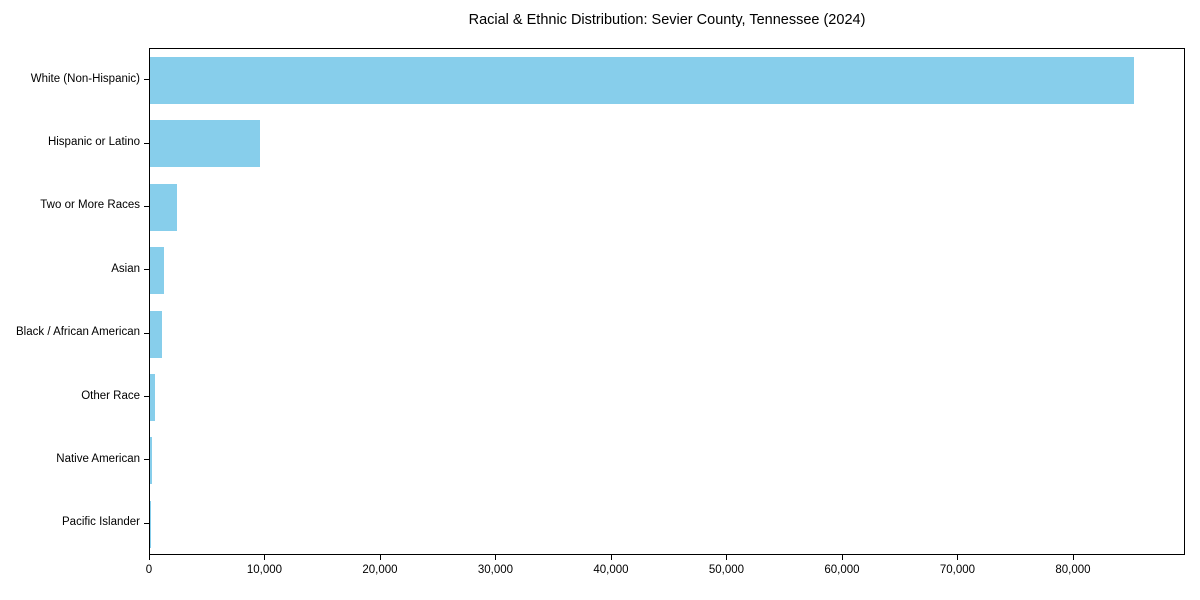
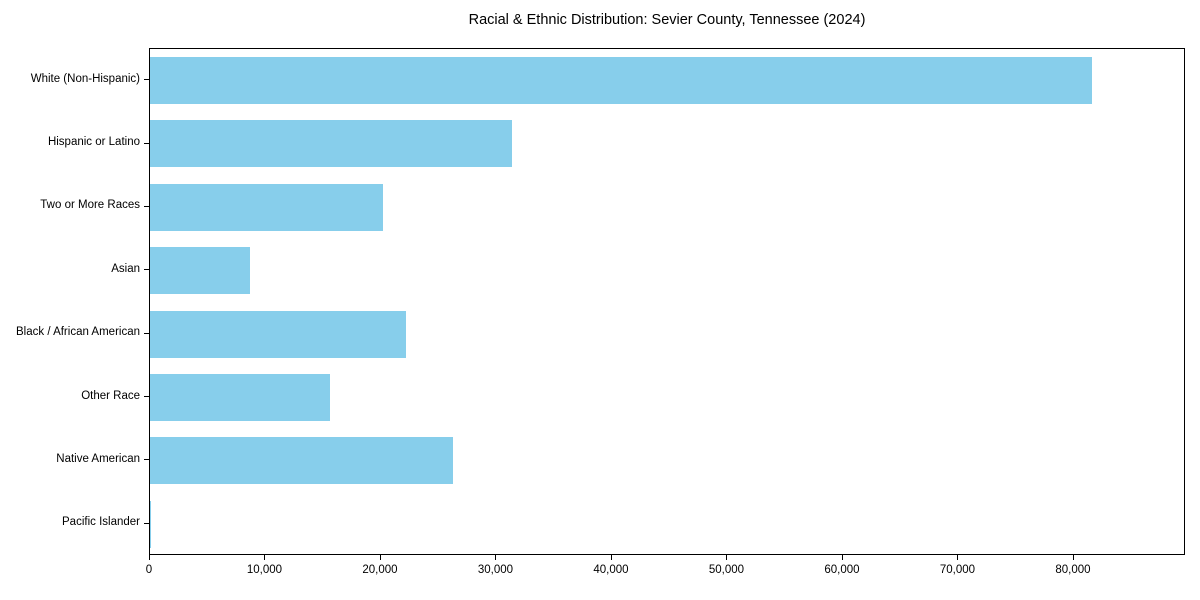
White (Non-Hispanic): 85400 -> 81700
Hispanic or Latino: 9600 -> 31400
Two or More Races: 2300 -> 20200
Asian: 1200 -> 8700
Black / African American: 1000 -> 22200
Other Race: 400 -> 15600
Native American: 100 -> 26300
